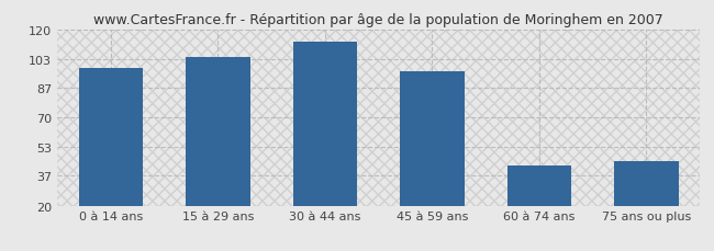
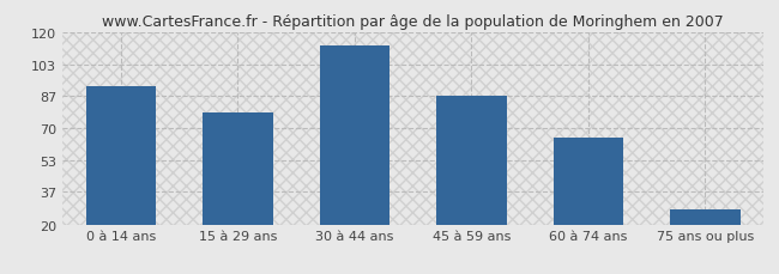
0 à 14 ans: 98 -> 92
15 à 29 ans: 104 -> 78
45 à 59 ans: 96 -> 87
60 à 74 ans: 43 -> 65
75 ans ou plus: 45 -> 28
